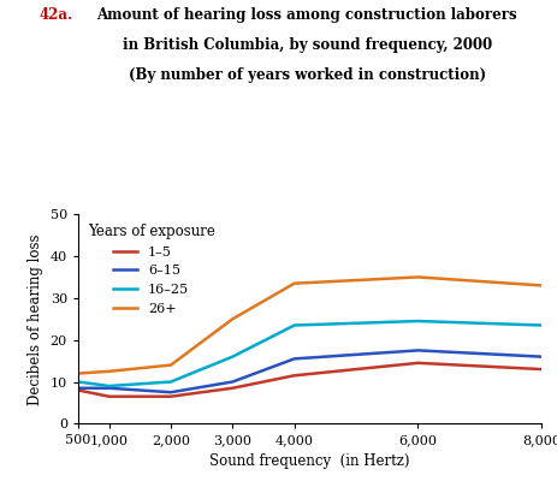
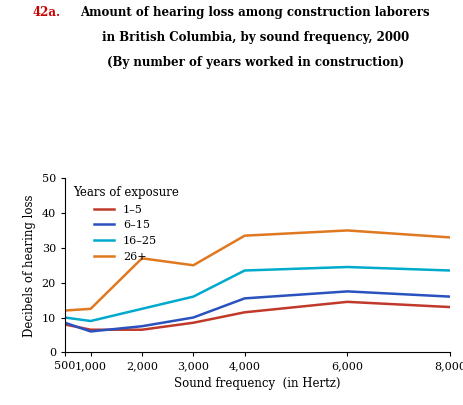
6–15/1,000: 8.5 -> 6.0
16–25/2,000: 10.0 -> 12.5
26+/2,000: 14.0 -> 27.0
